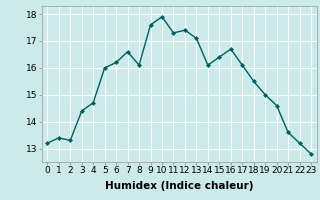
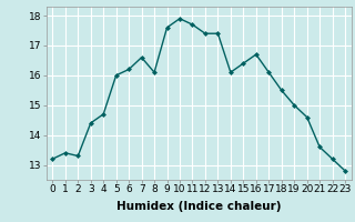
11: 17.3 -> 17.7
13: 17.1 -> 17.4
